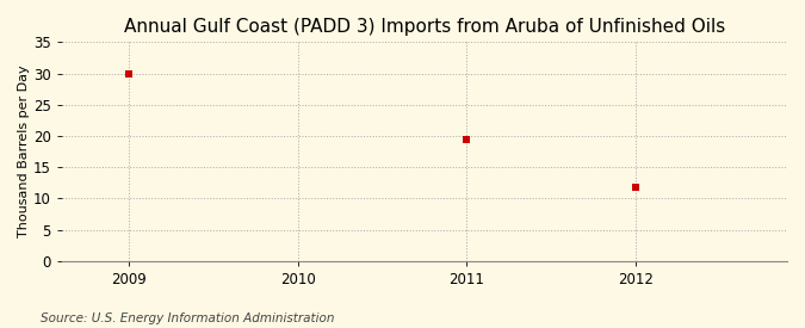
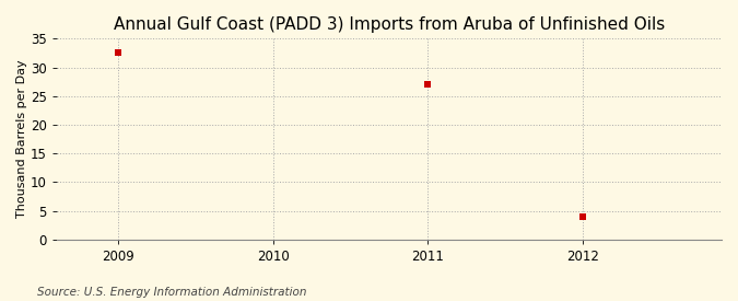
2009: 30.0 -> 32.5
2011: 19.4 -> 27.0
2012: 11.8 -> 4.0
